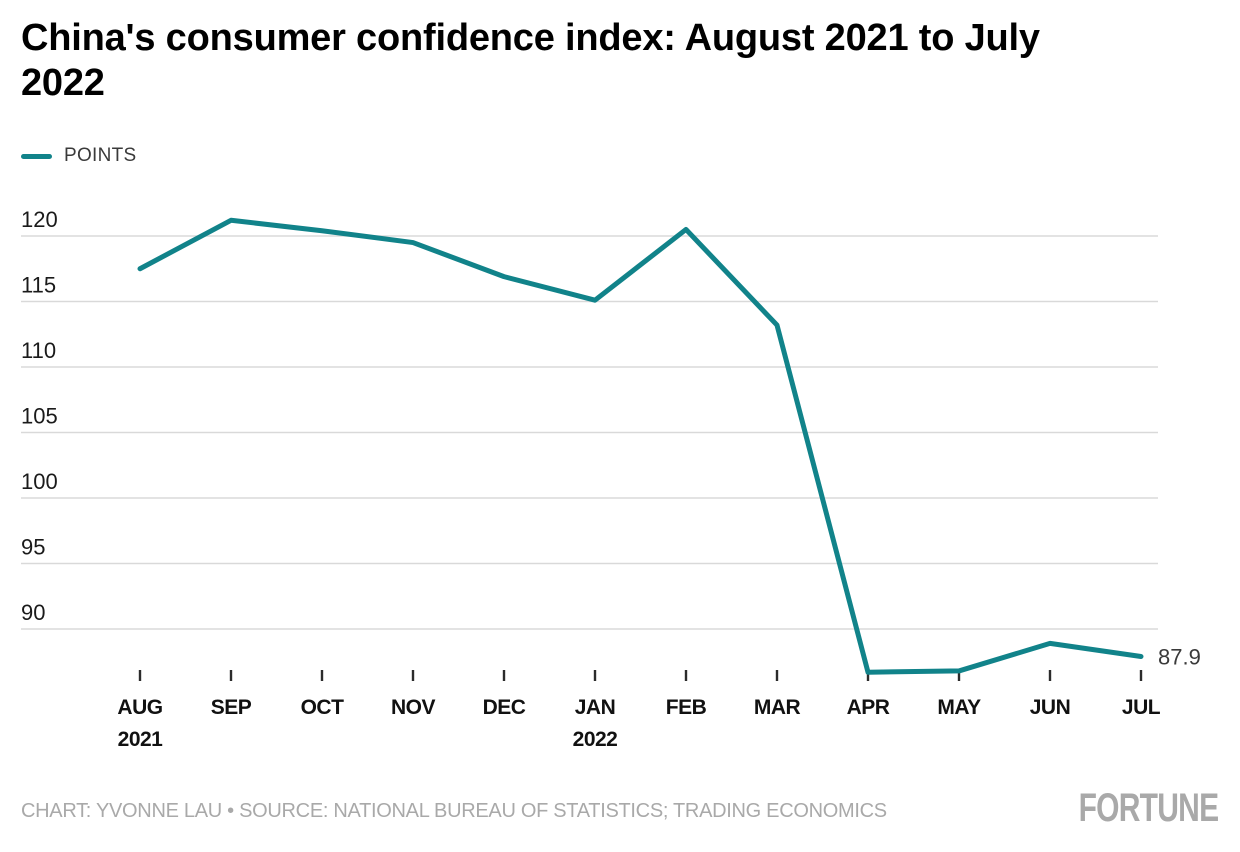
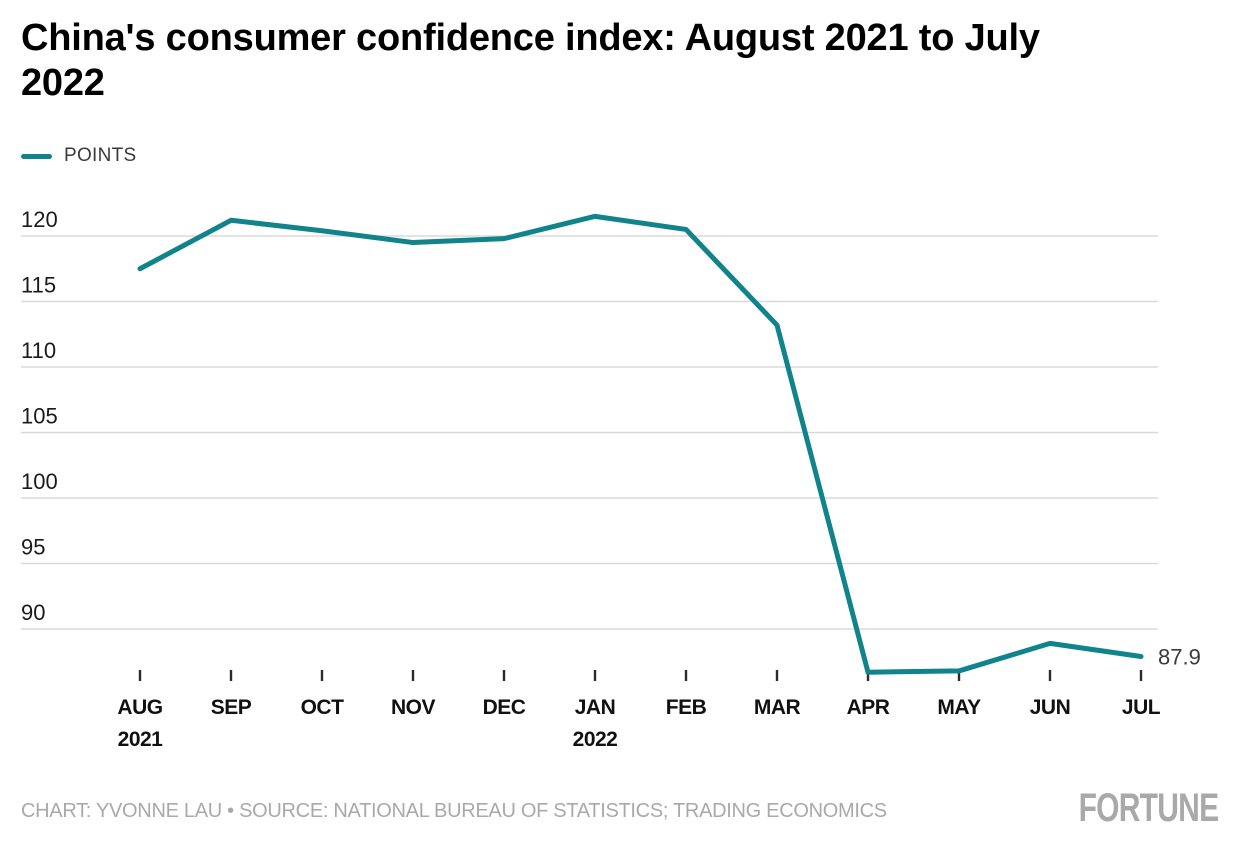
DEC: 116.9 -> 119.8
JAN: 115.1 -> 121.5
